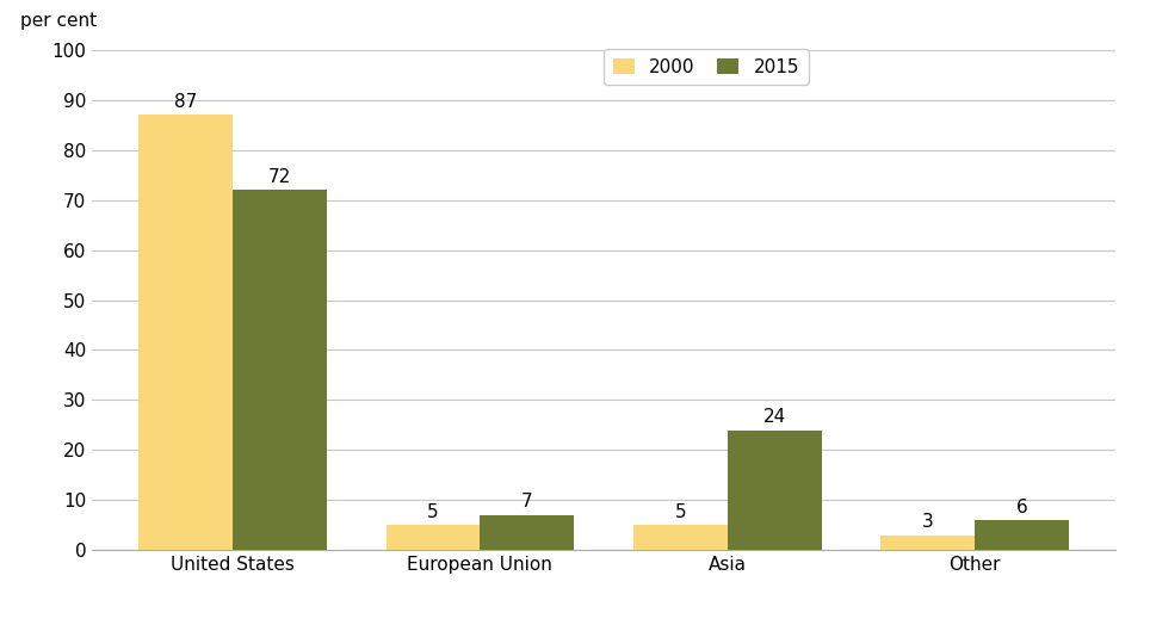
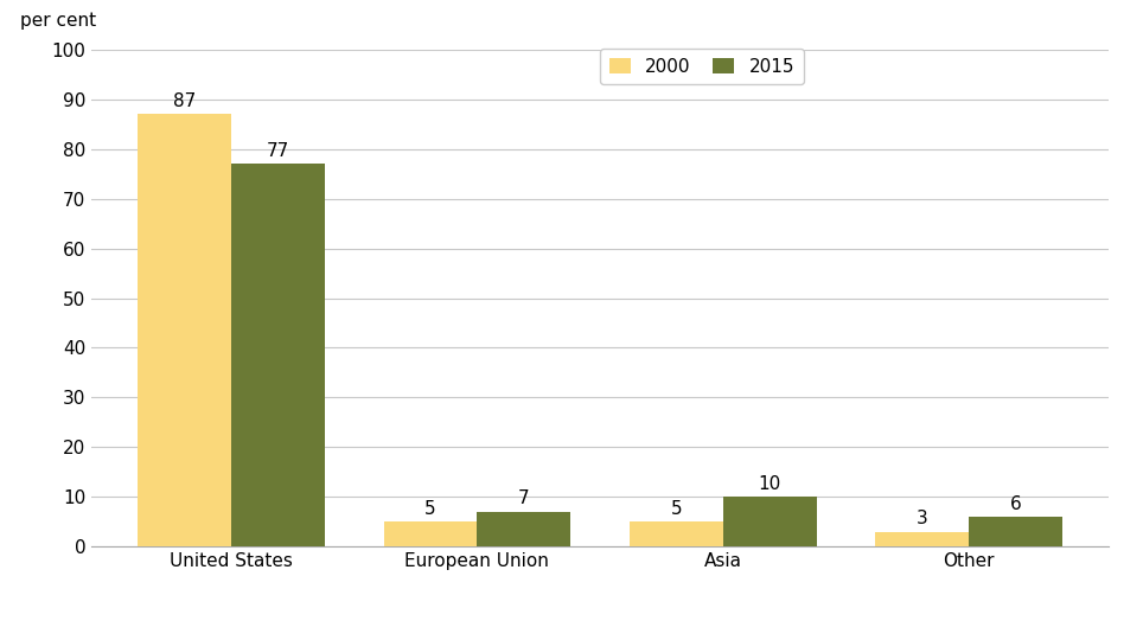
2015/United States: 72 -> 77
2015/Asia: 24 -> 10
